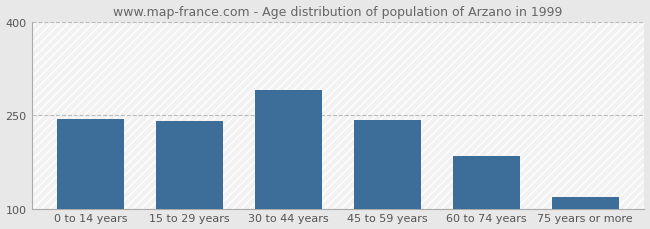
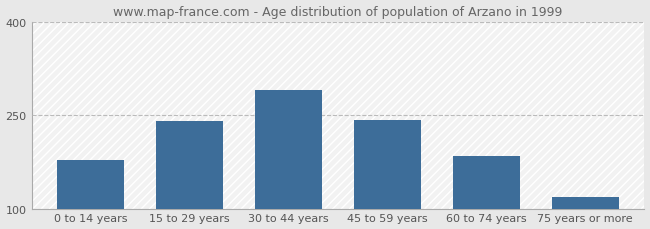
0 to 14 years: 243 -> 178
